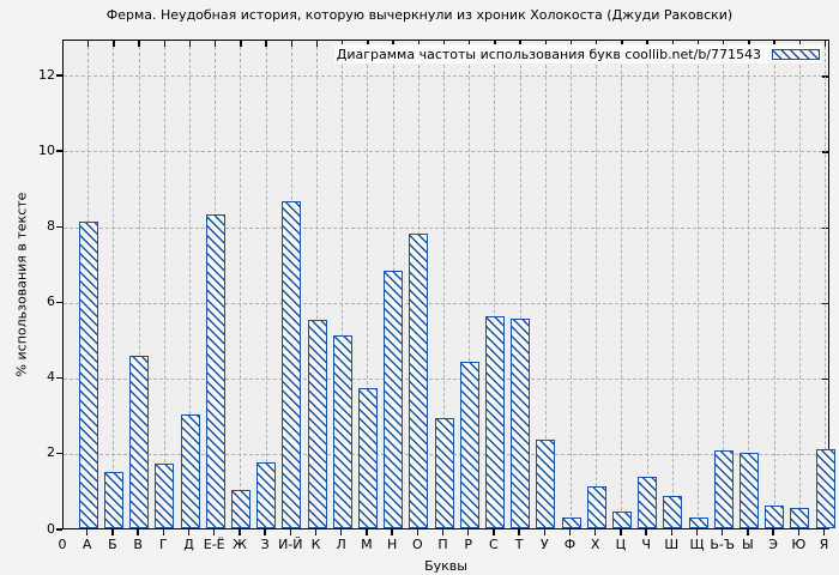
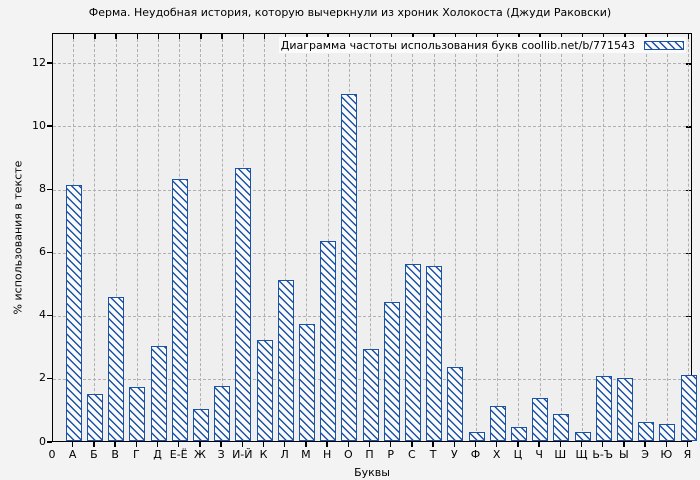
К: 5.5 -> 3.2
Н: 6.8 -> 6.3
О: 7.8 -> 11.0
